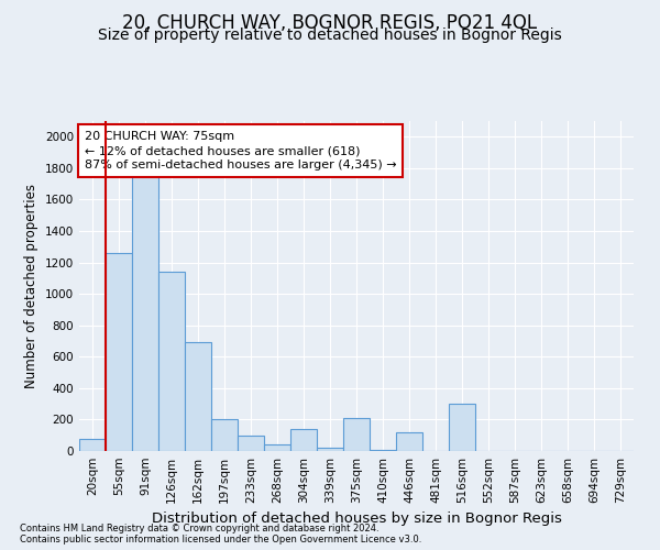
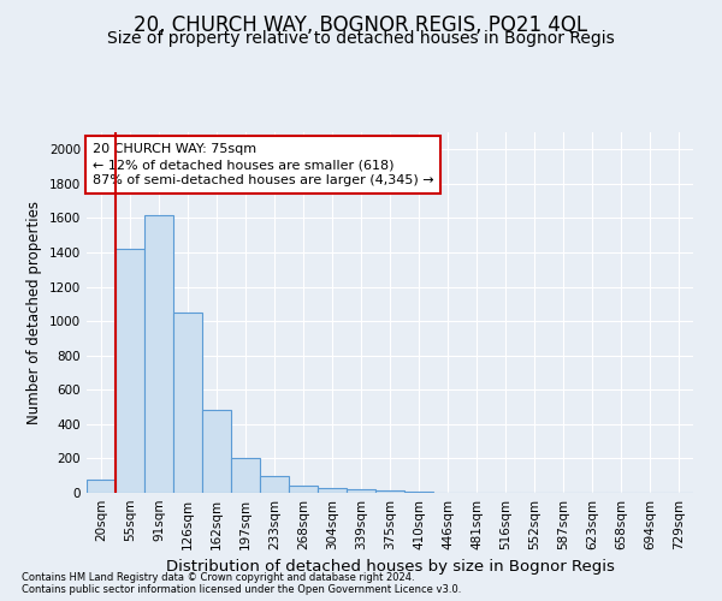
55sqm: 1260 -> 1420
91sqm: 1750 -> 1620
126sqm: 1140 -> 1050
162sqm: 690 -> 480
304sqm: 140 -> 30
375sqm: 210 -> 20
446sqm: 120 -> 0
516sqm: 300 -> 0
